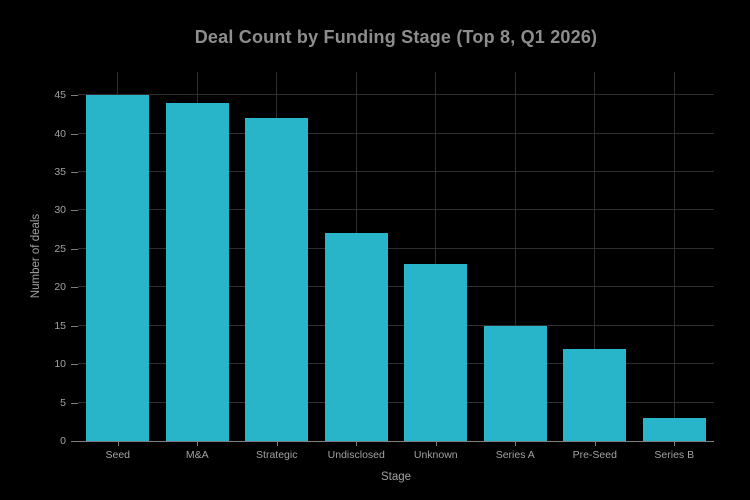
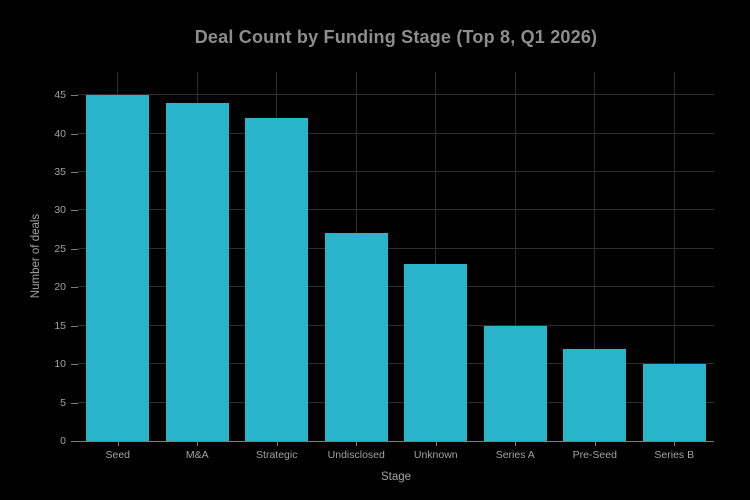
Series B: 3 -> 10
